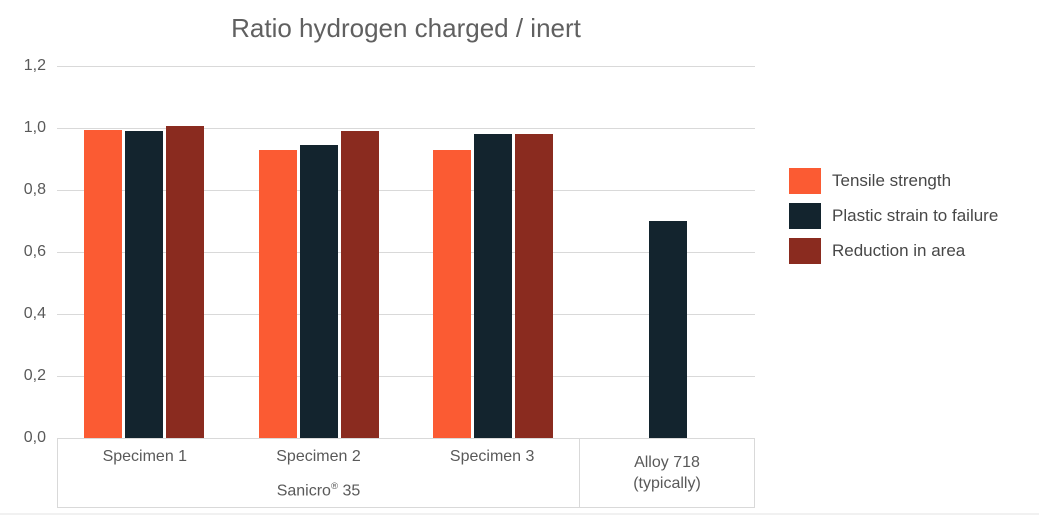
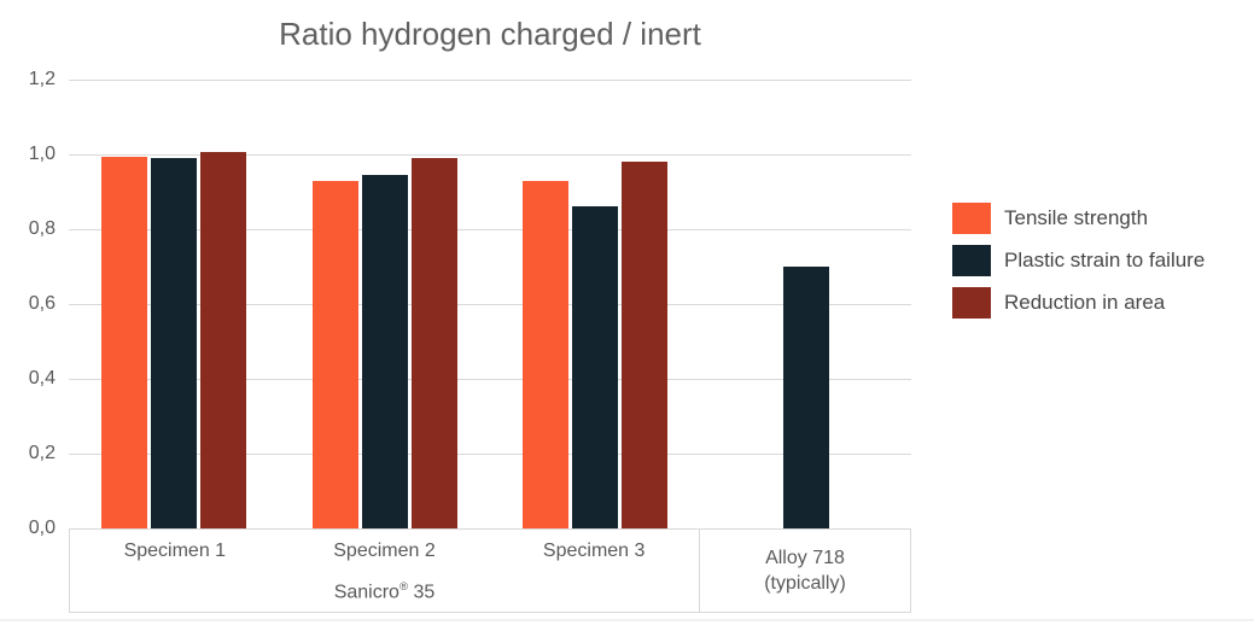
Plastic strain to failure/Specimen 3: 0,98 -> 0,86
